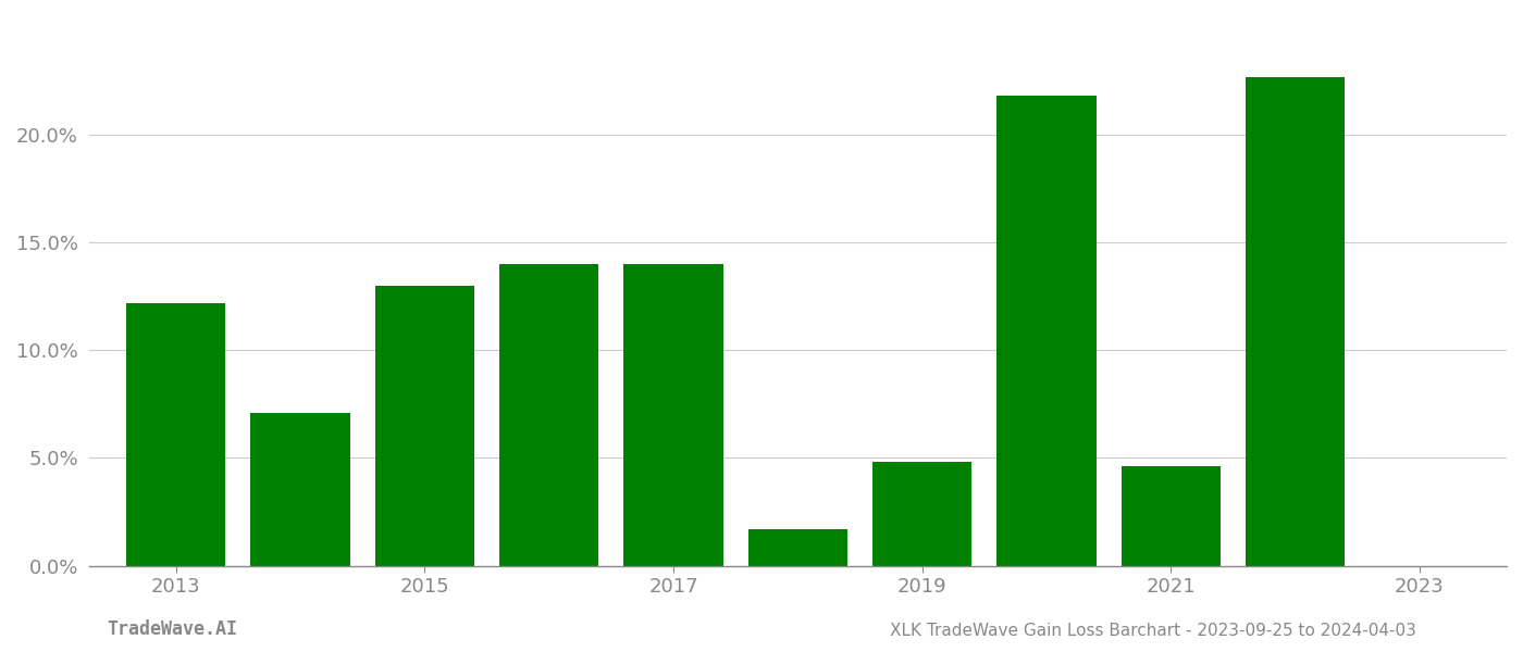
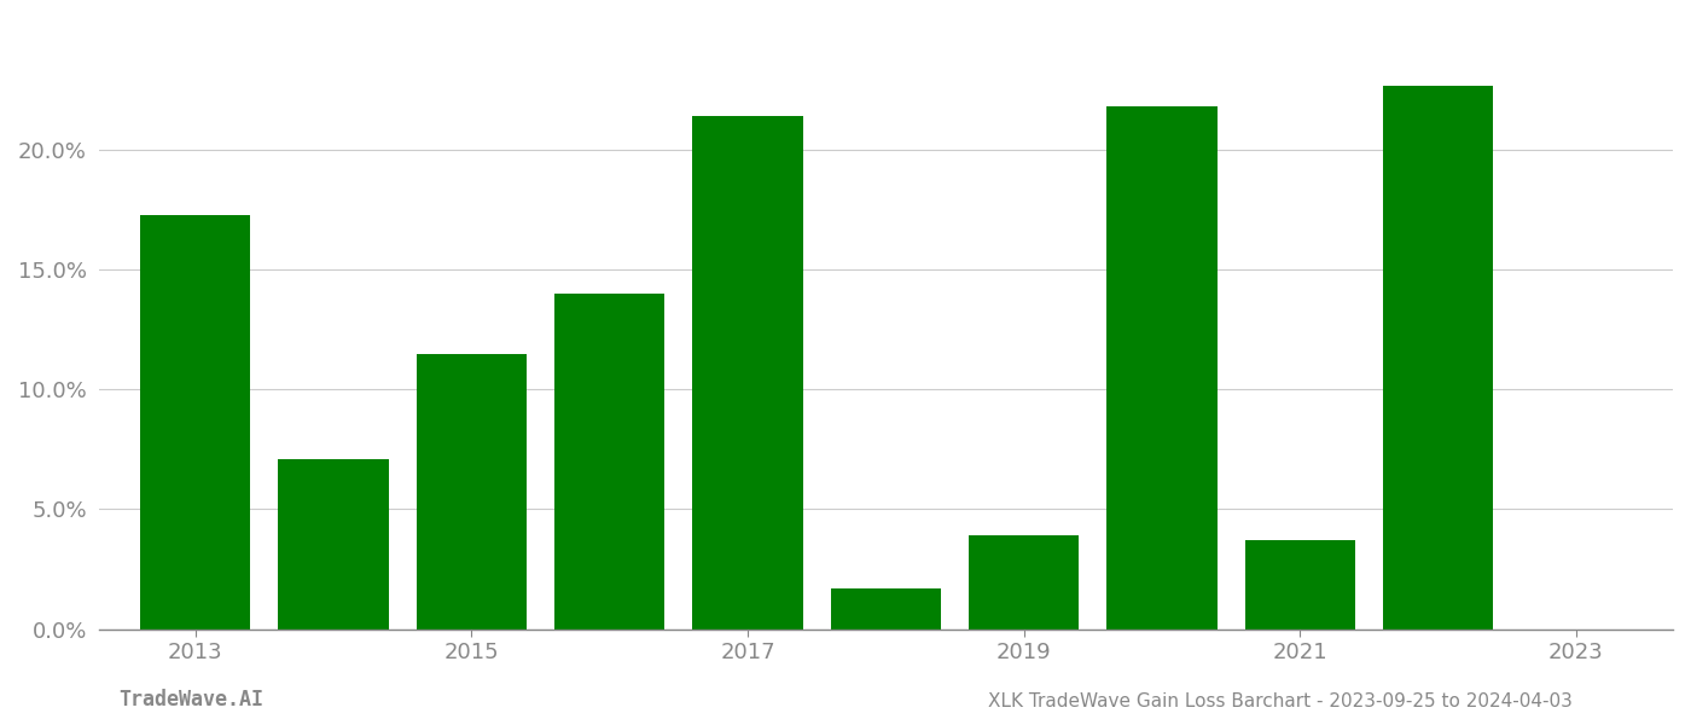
2013: 12.2% -> 17.3%
2015: 13.0% -> 11.5%
2017: 14.0% -> 21.4%
2019: 4.8% -> 3.9%
2021: 4.6% -> 3.7%
